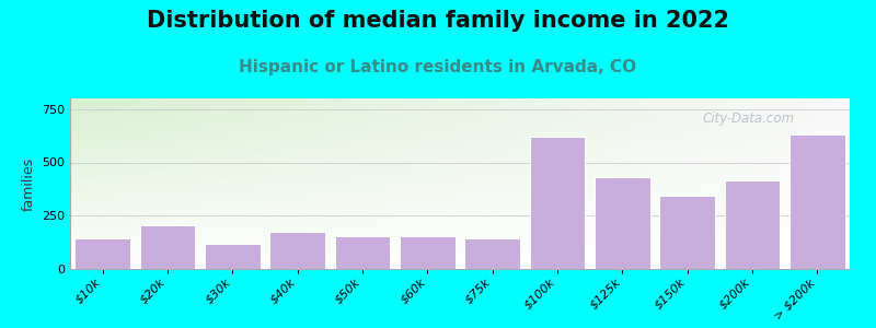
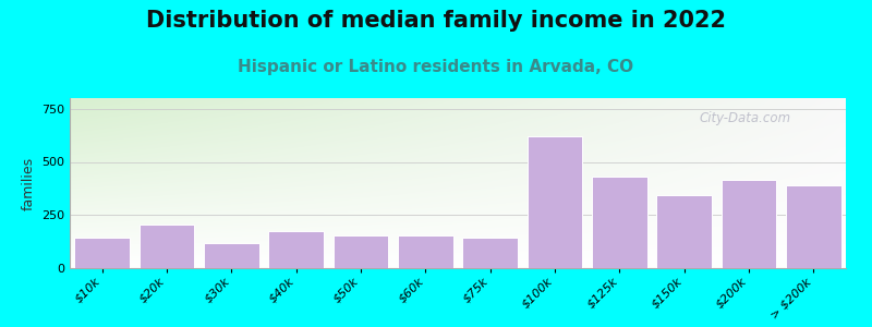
> $200k: 630 -> 390
